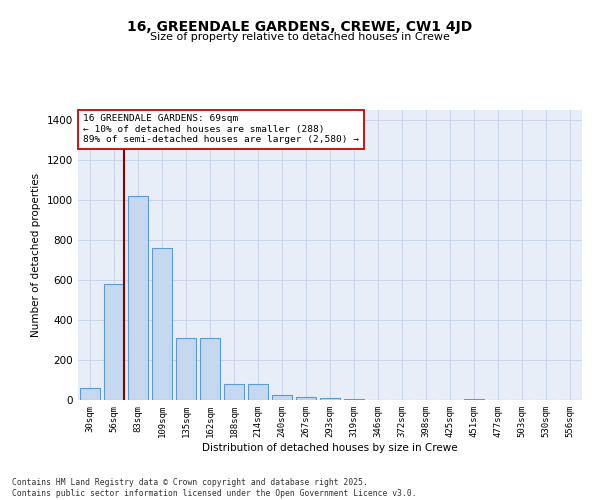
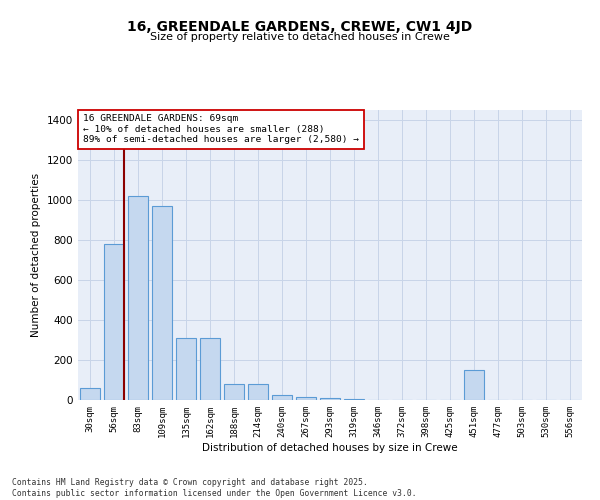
56sqm: 580 -> 780
109sqm: 760 -> 970
451sqm: 5 -> 150
